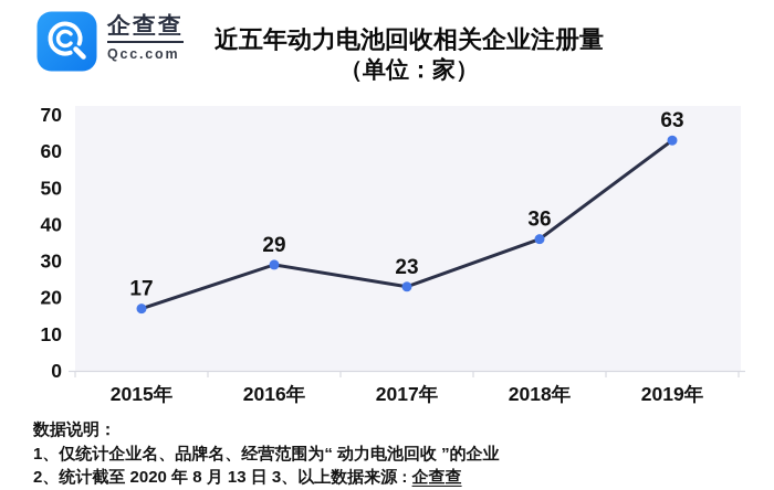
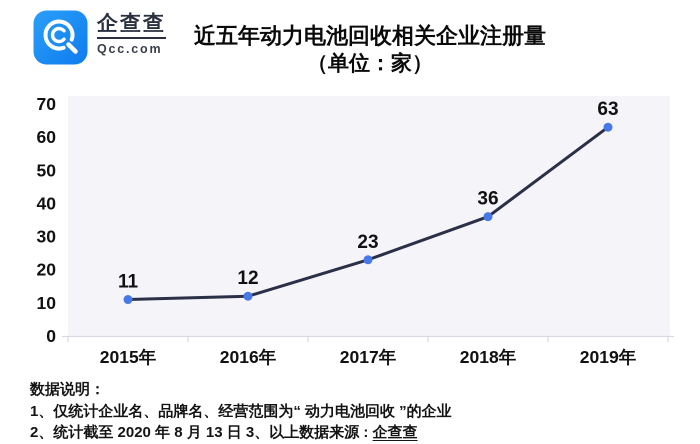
2015年: 17 -> 11
2016年: 29 -> 12
